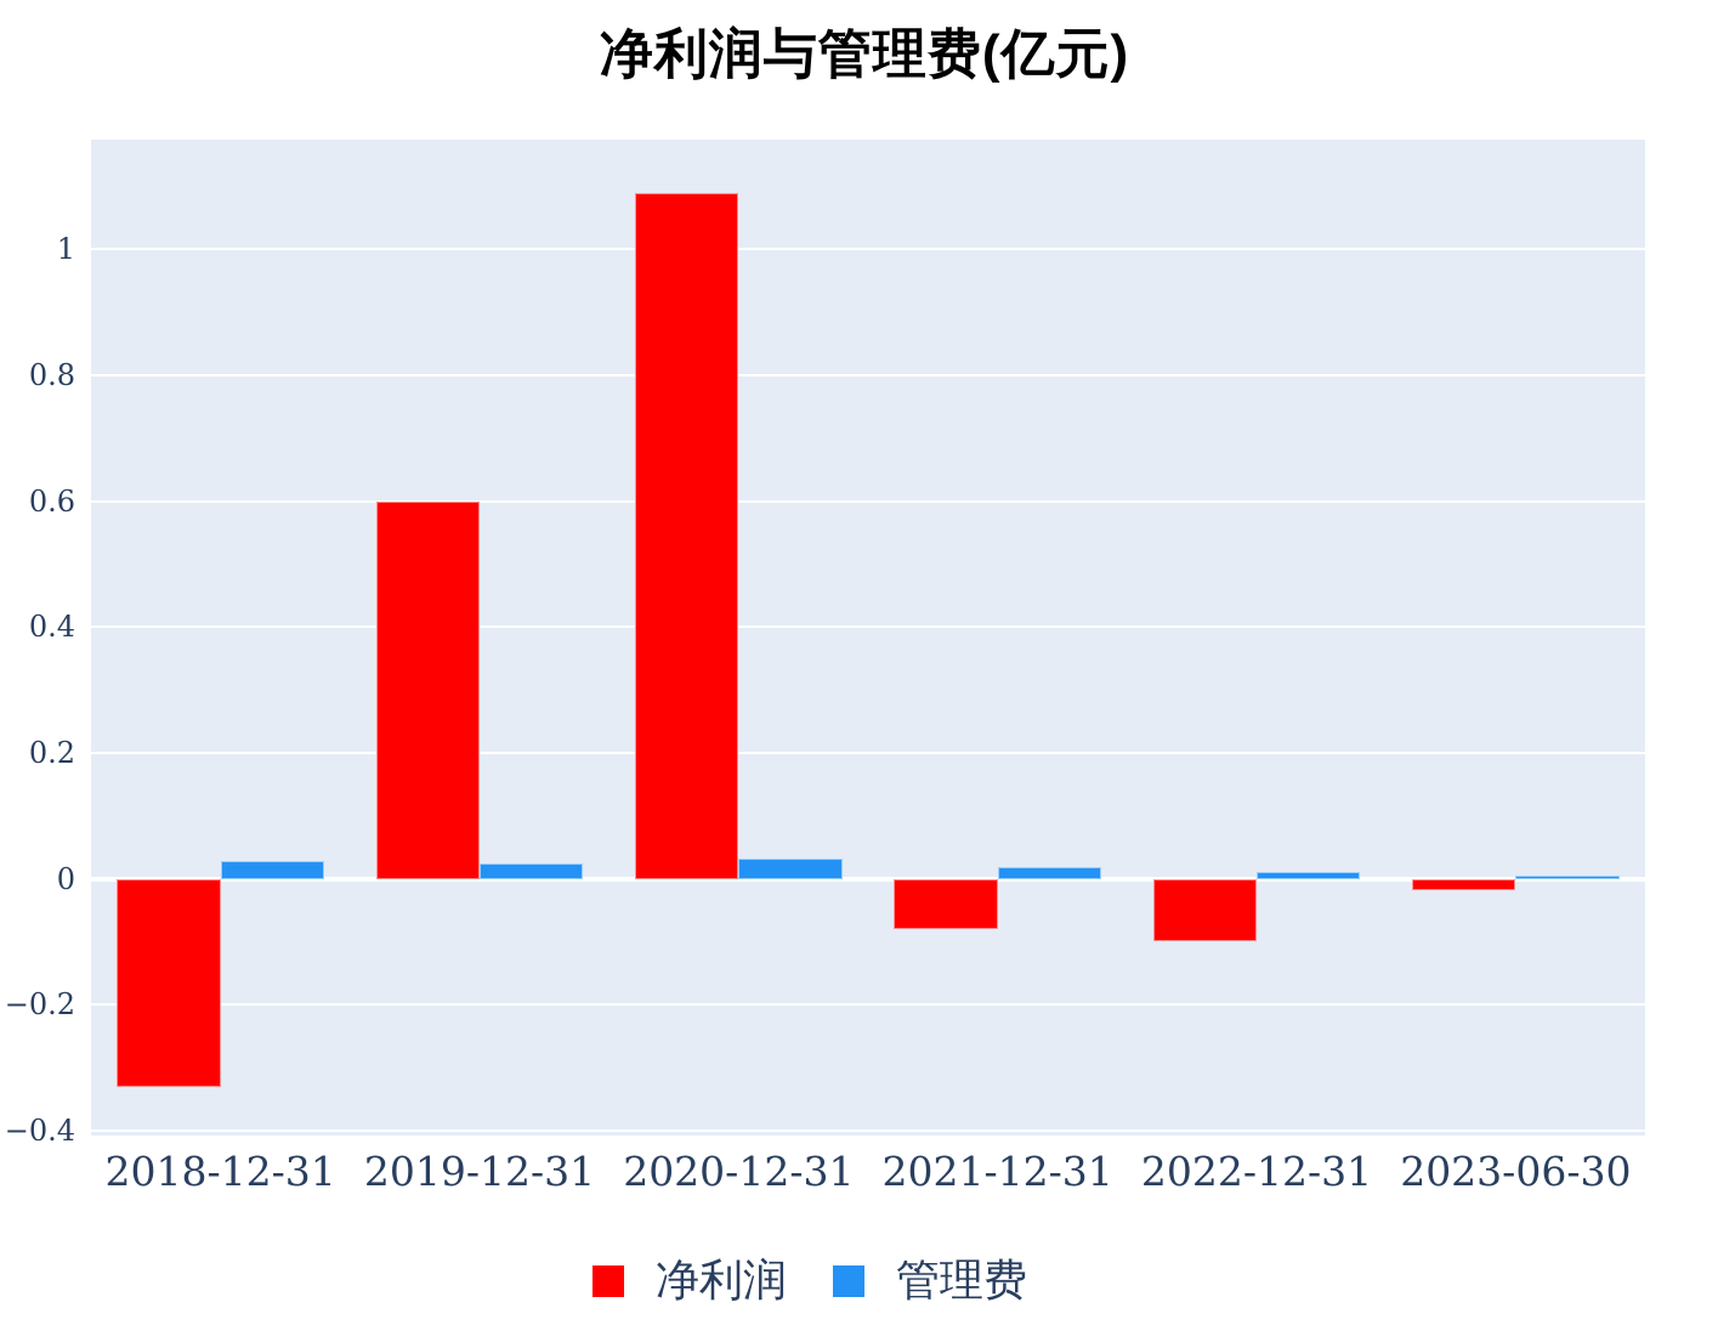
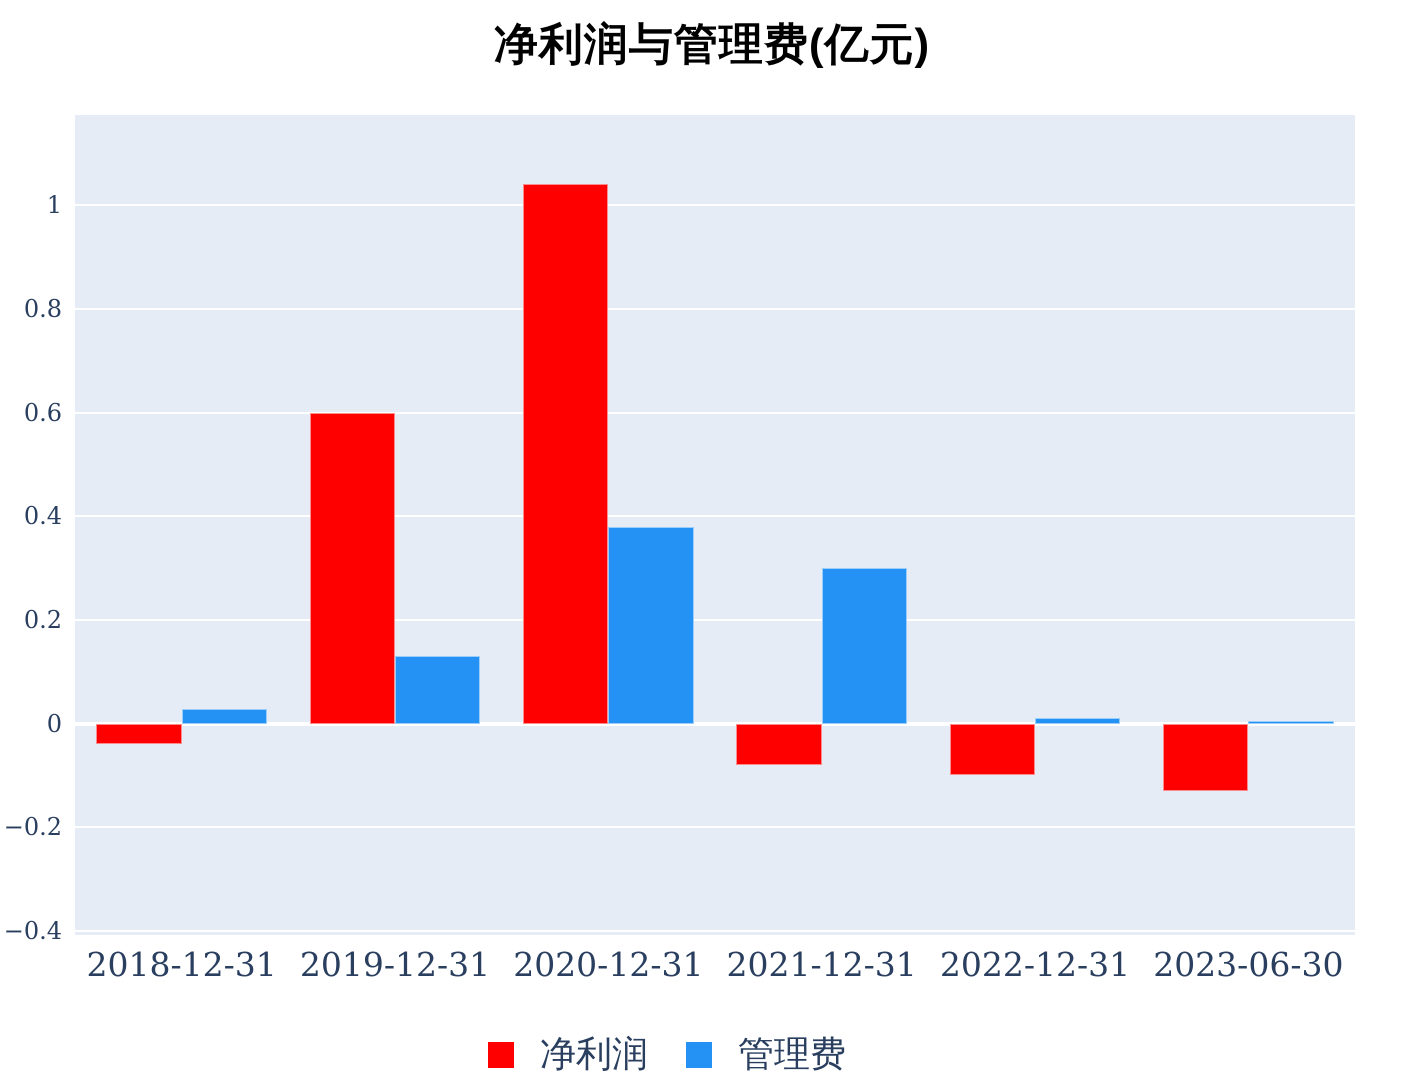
净利润/2018-12-31: -0.33 -> -0.04
管理费/2019-12-31: 0.02 -> 0.13
净利润/2020-12-31: 1.09 -> 1.04
管理费/2020-12-31: 0.03 -> 0.38
管理费/2021-12-31: 0.02 -> 0.30
净利润/2023-06-30: -0.02 -> -0.13
